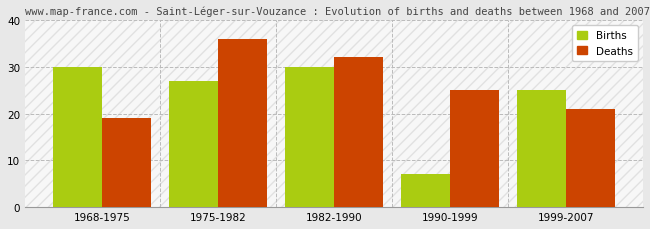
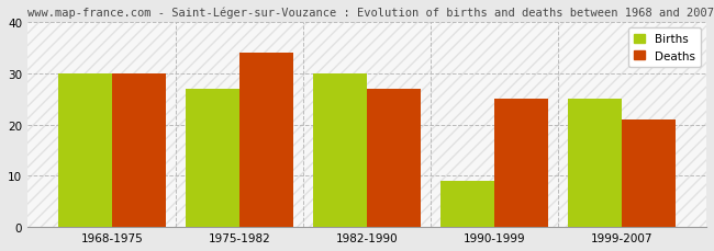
Deaths/1968-1975: 19 -> 30
Deaths/1975-1982: 36 -> 34
Deaths/1982-1990: 32 -> 27
Births/1990-1999: 7 -> 9
